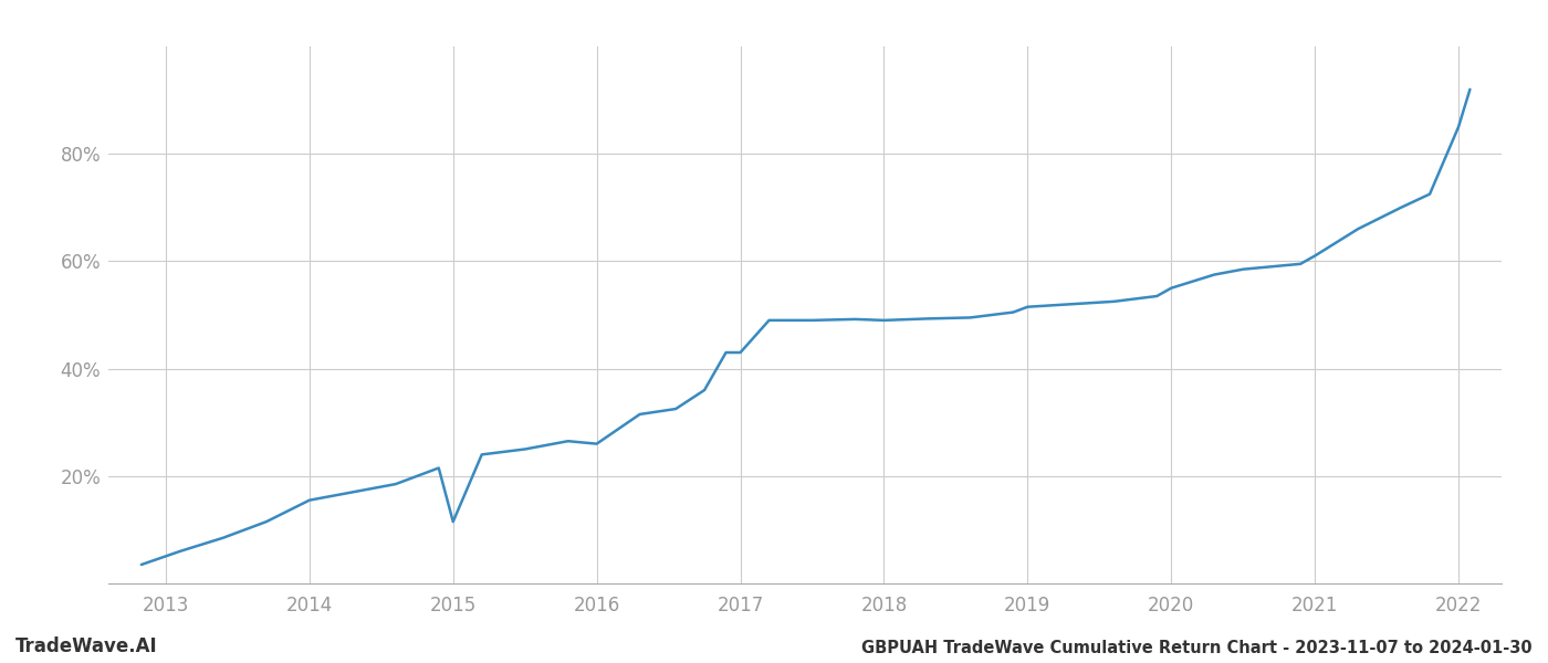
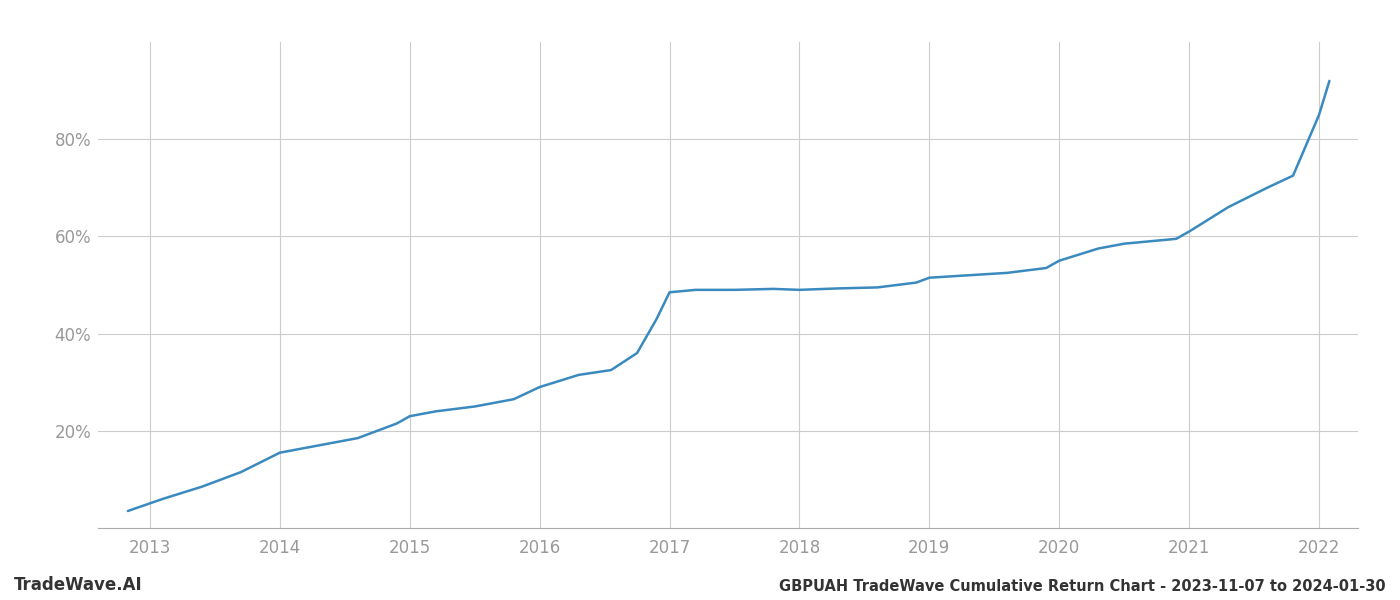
2015: 11.5% -> 23.0%
2016: 26.0% -> 29.0%
2017: 43.0% -> 48.5%
